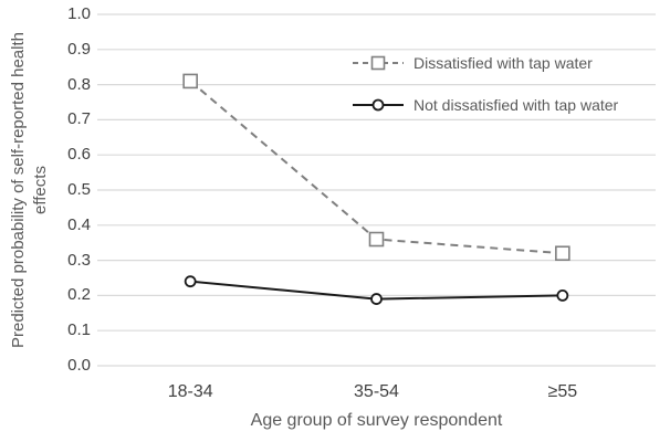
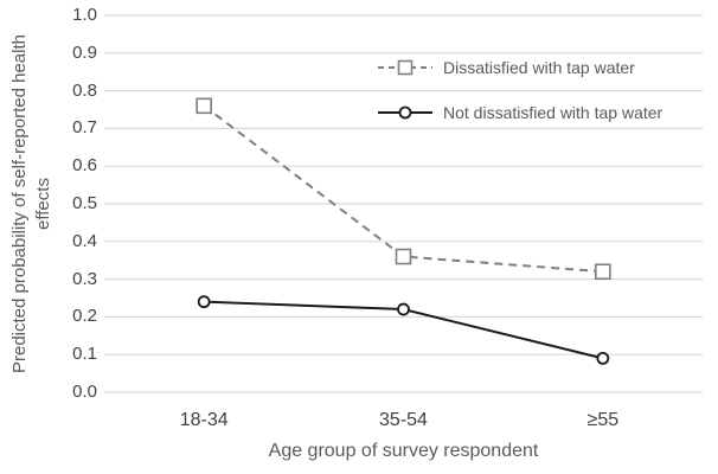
Dissatisfied with tap water/18-34: 0.81 -> 0.76
Not dissatisfied with tap water/35-54: 0.19 -> 0.22
Not dissatisfied with tap water/≥55: 0.20 -> 0.09
